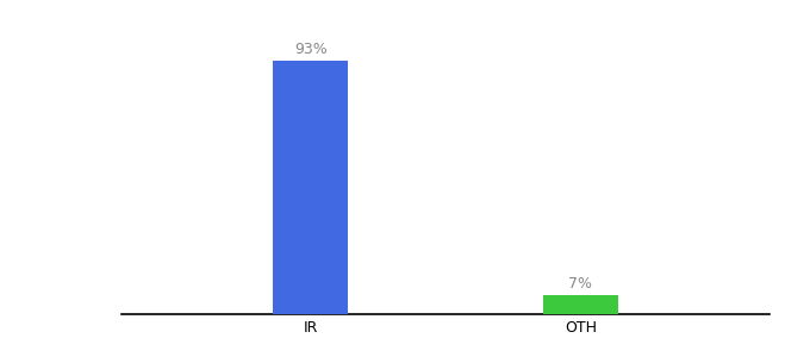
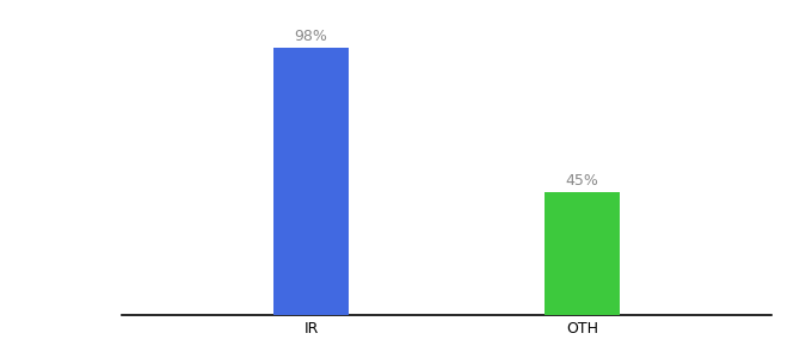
IR: 93% -> 98%
OTH: 7% -> 45%
